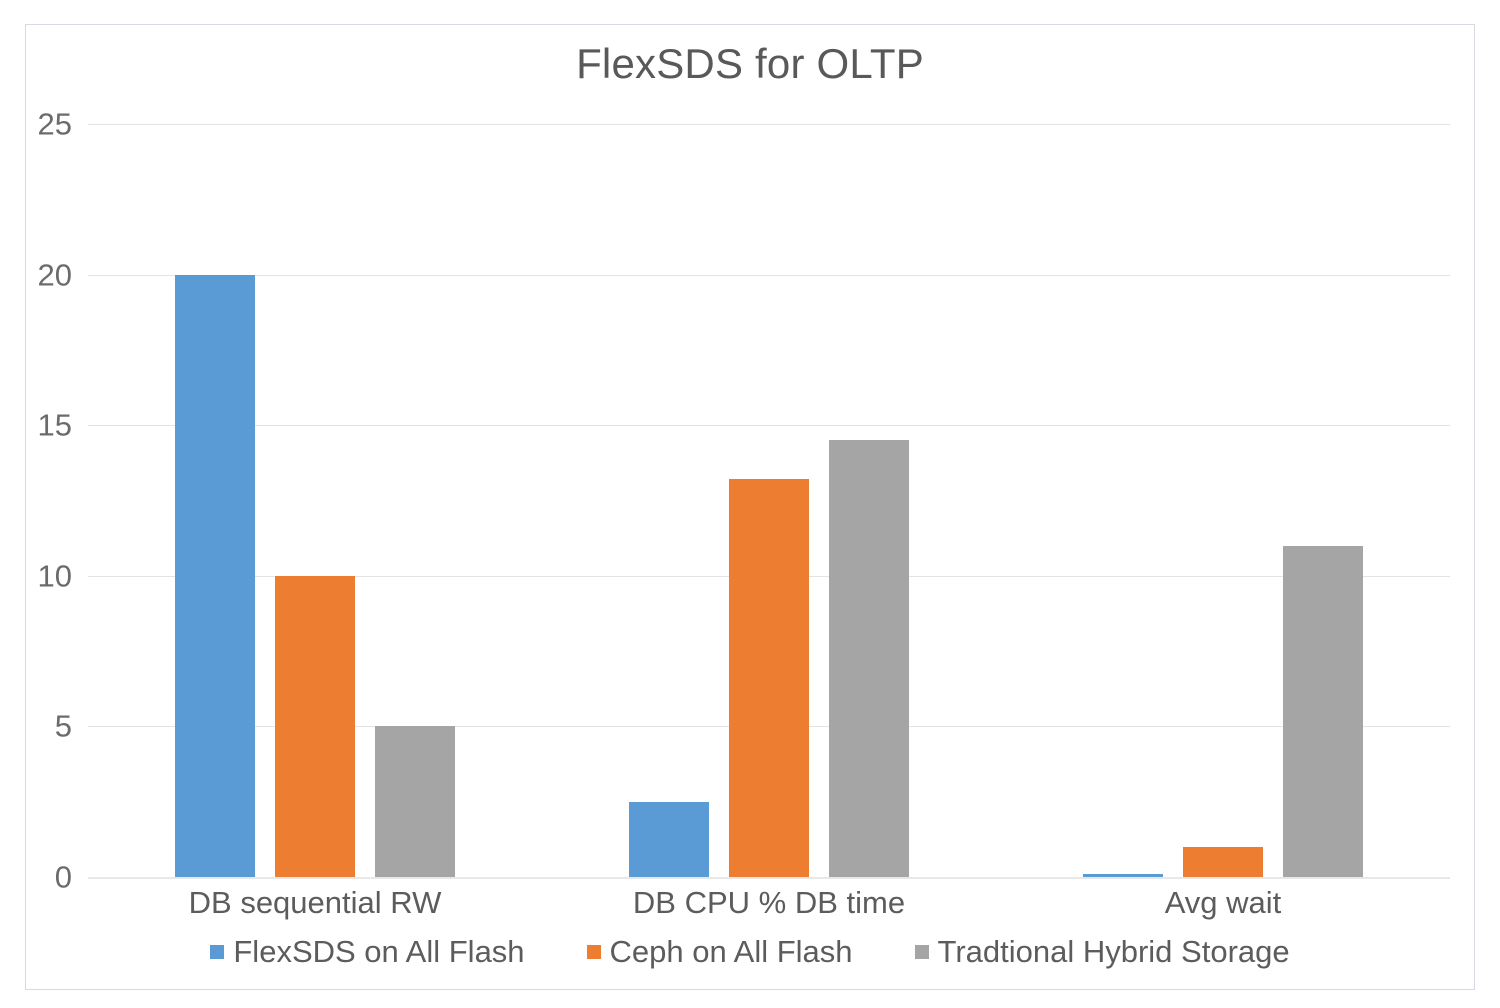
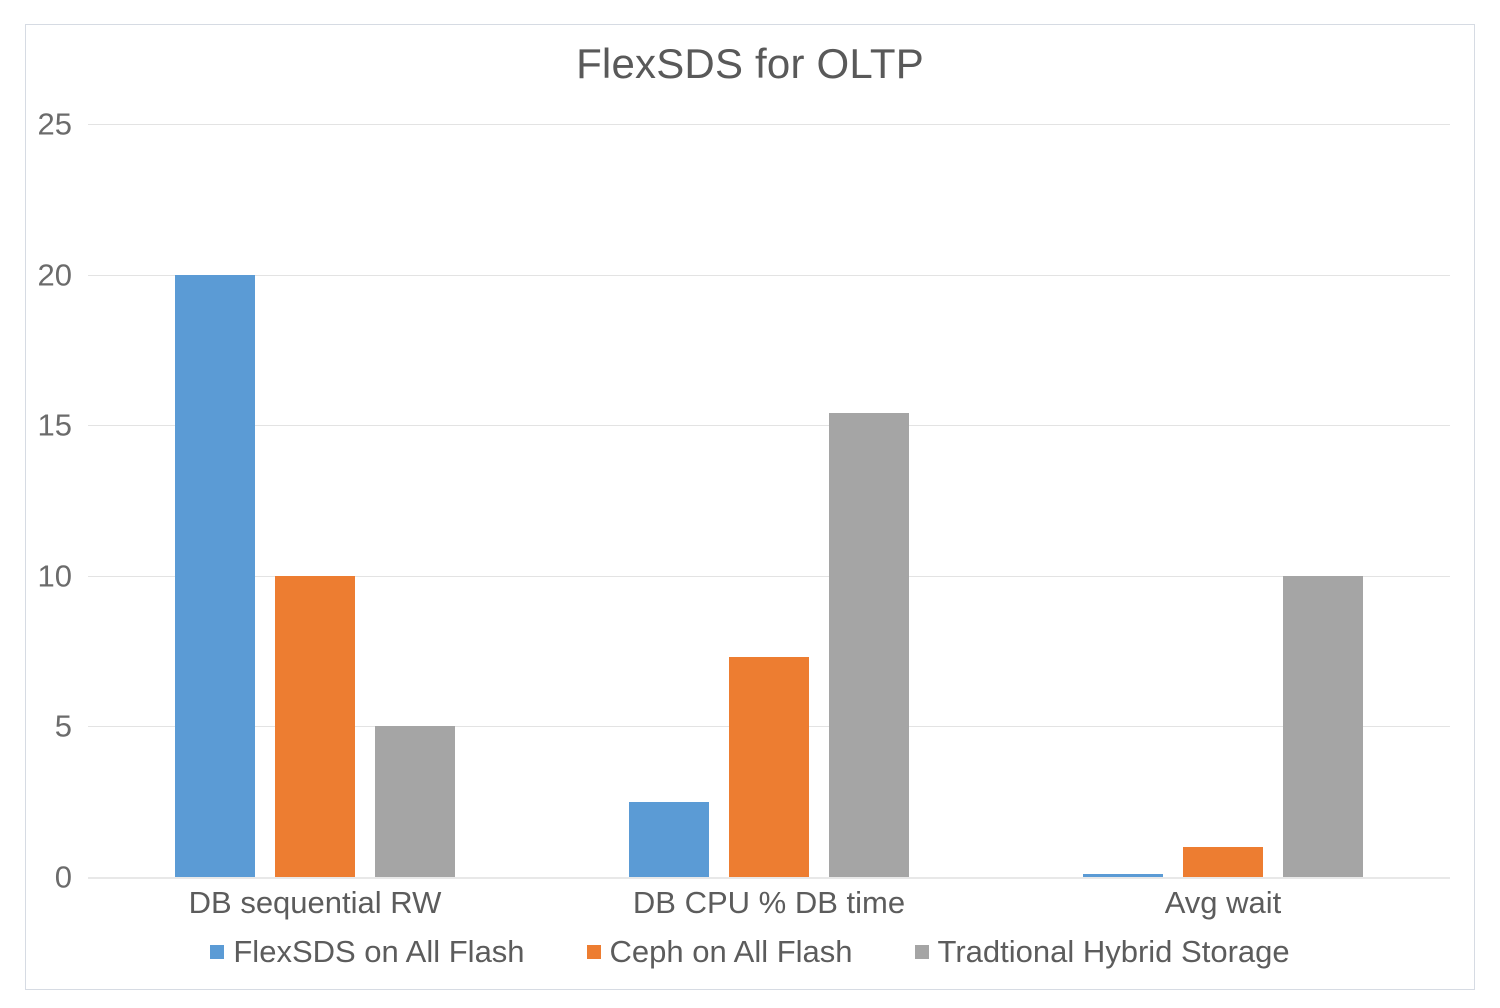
Ceph on All Flash/DB CPU % DB time: 13.2 -> 7.3
Tradtional Hybrid Storage/DB CPU % DB time: 14.5 -> 15.4
Tradtional Hybrid Storage/Avg wait: 11.0 -> 10.0
